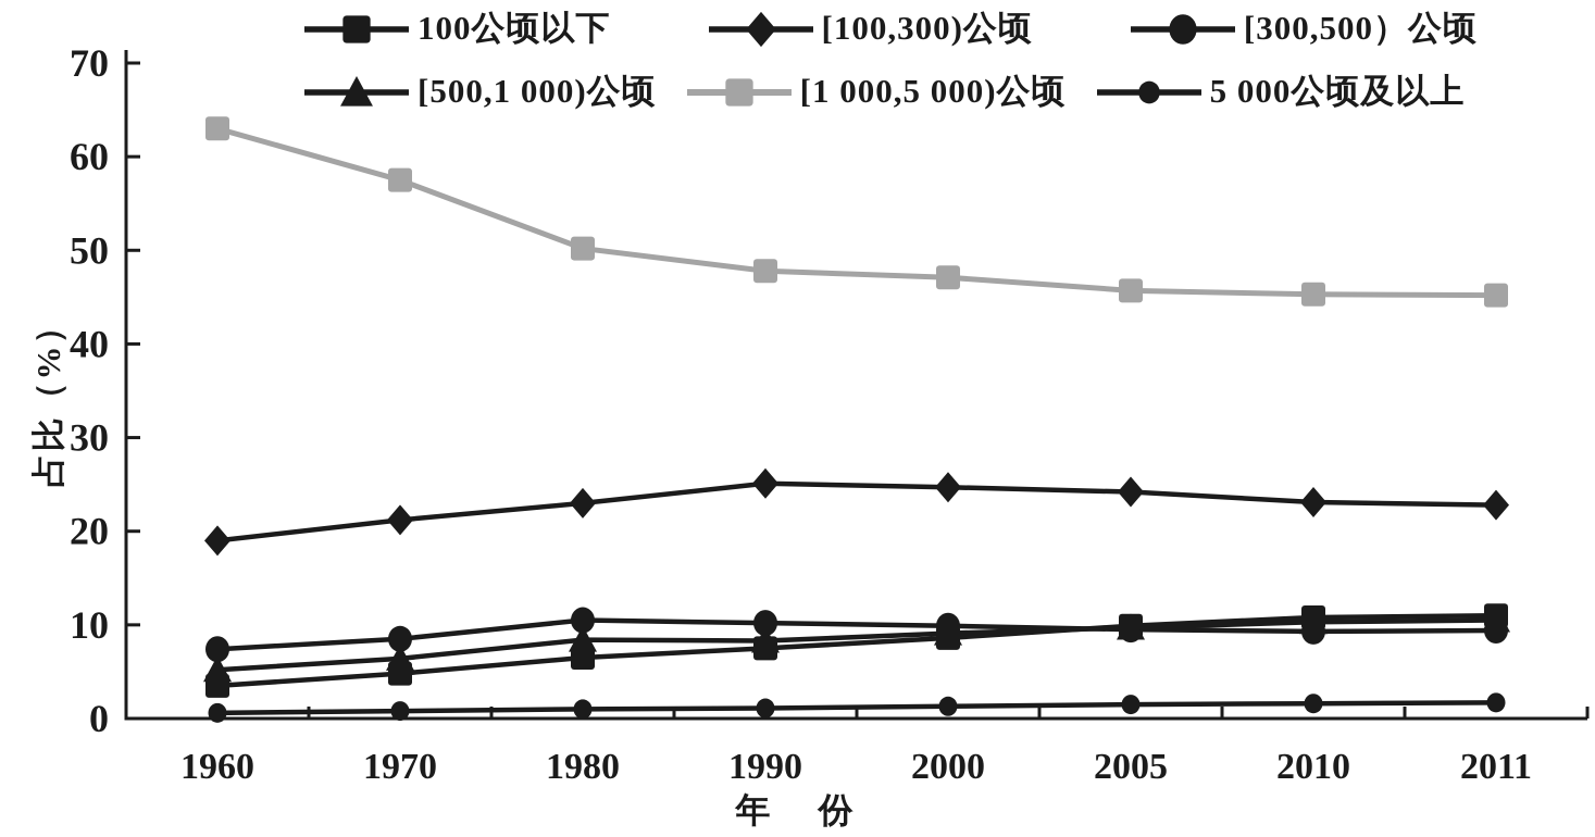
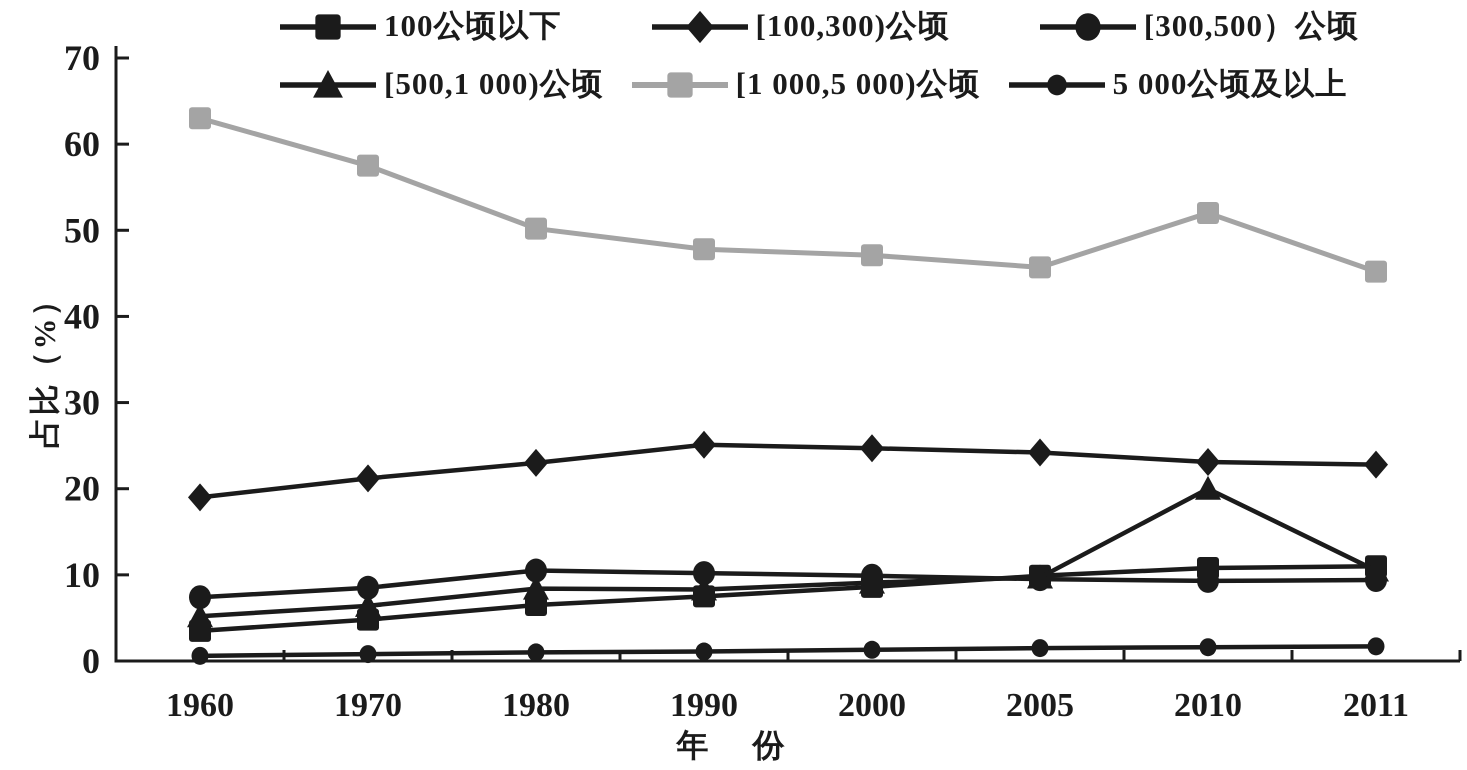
[500,1 000)公顷/2010: 10 -> 20
[1 000,5 000)公顷/2010: 45 -> 52
